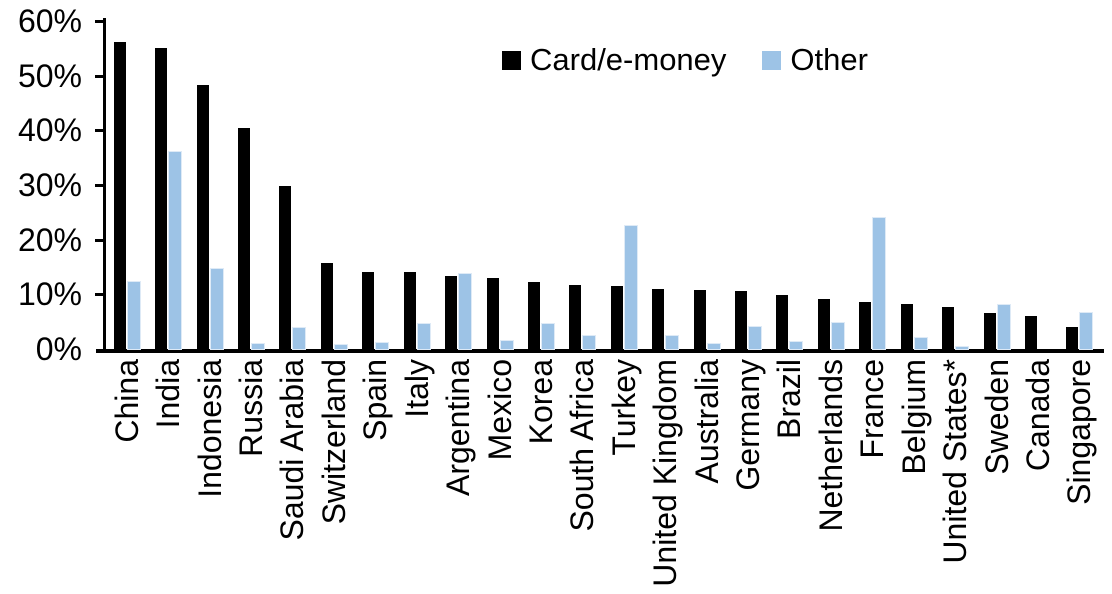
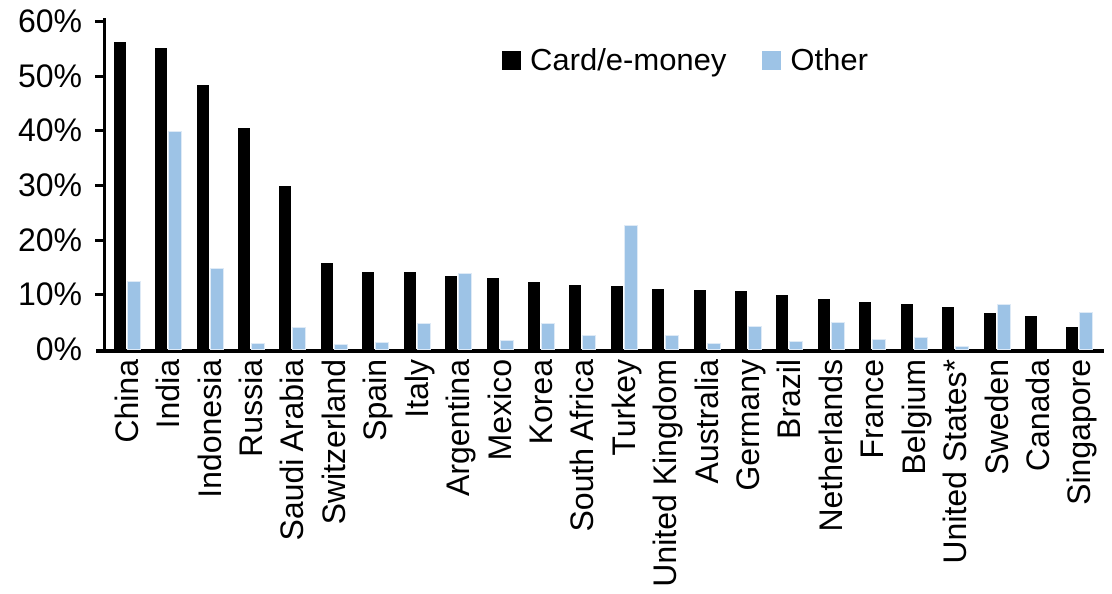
Other/India: 36% -> 40%
Other/France: 24% -> 2%
